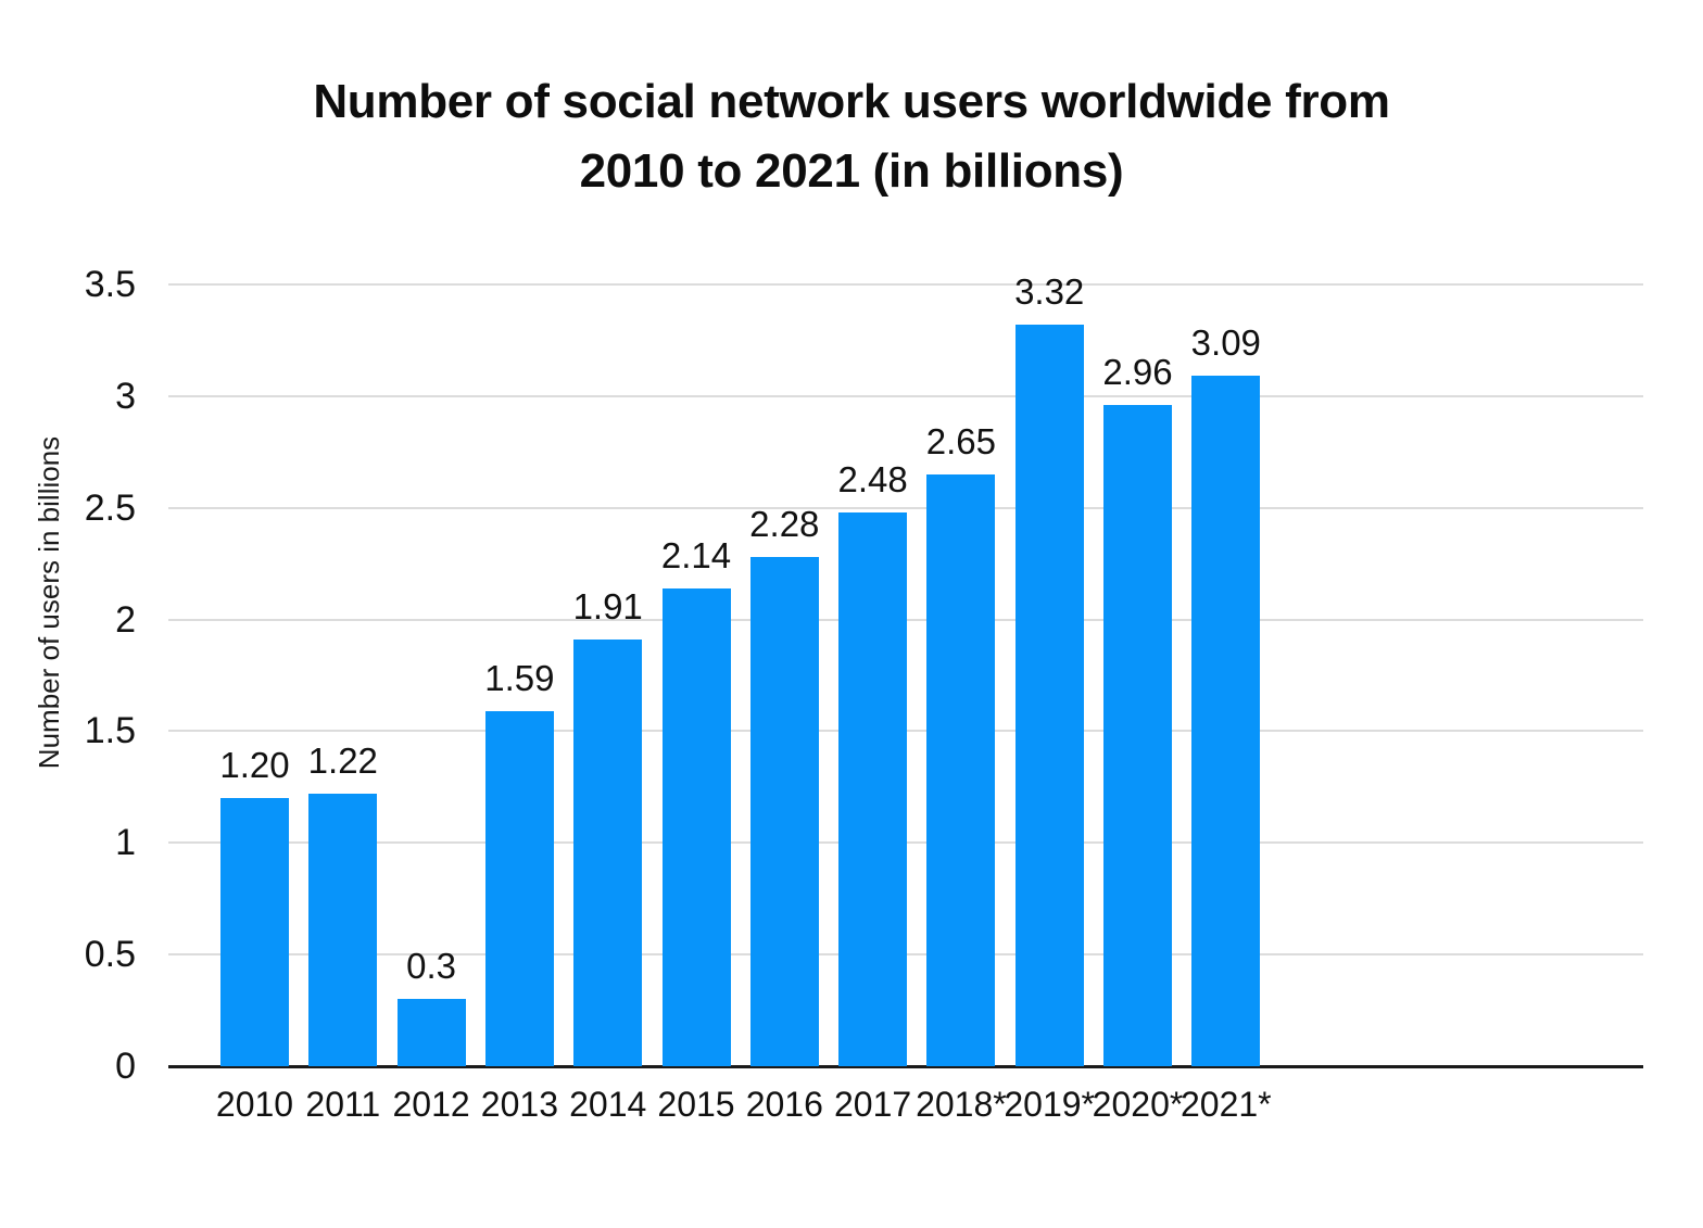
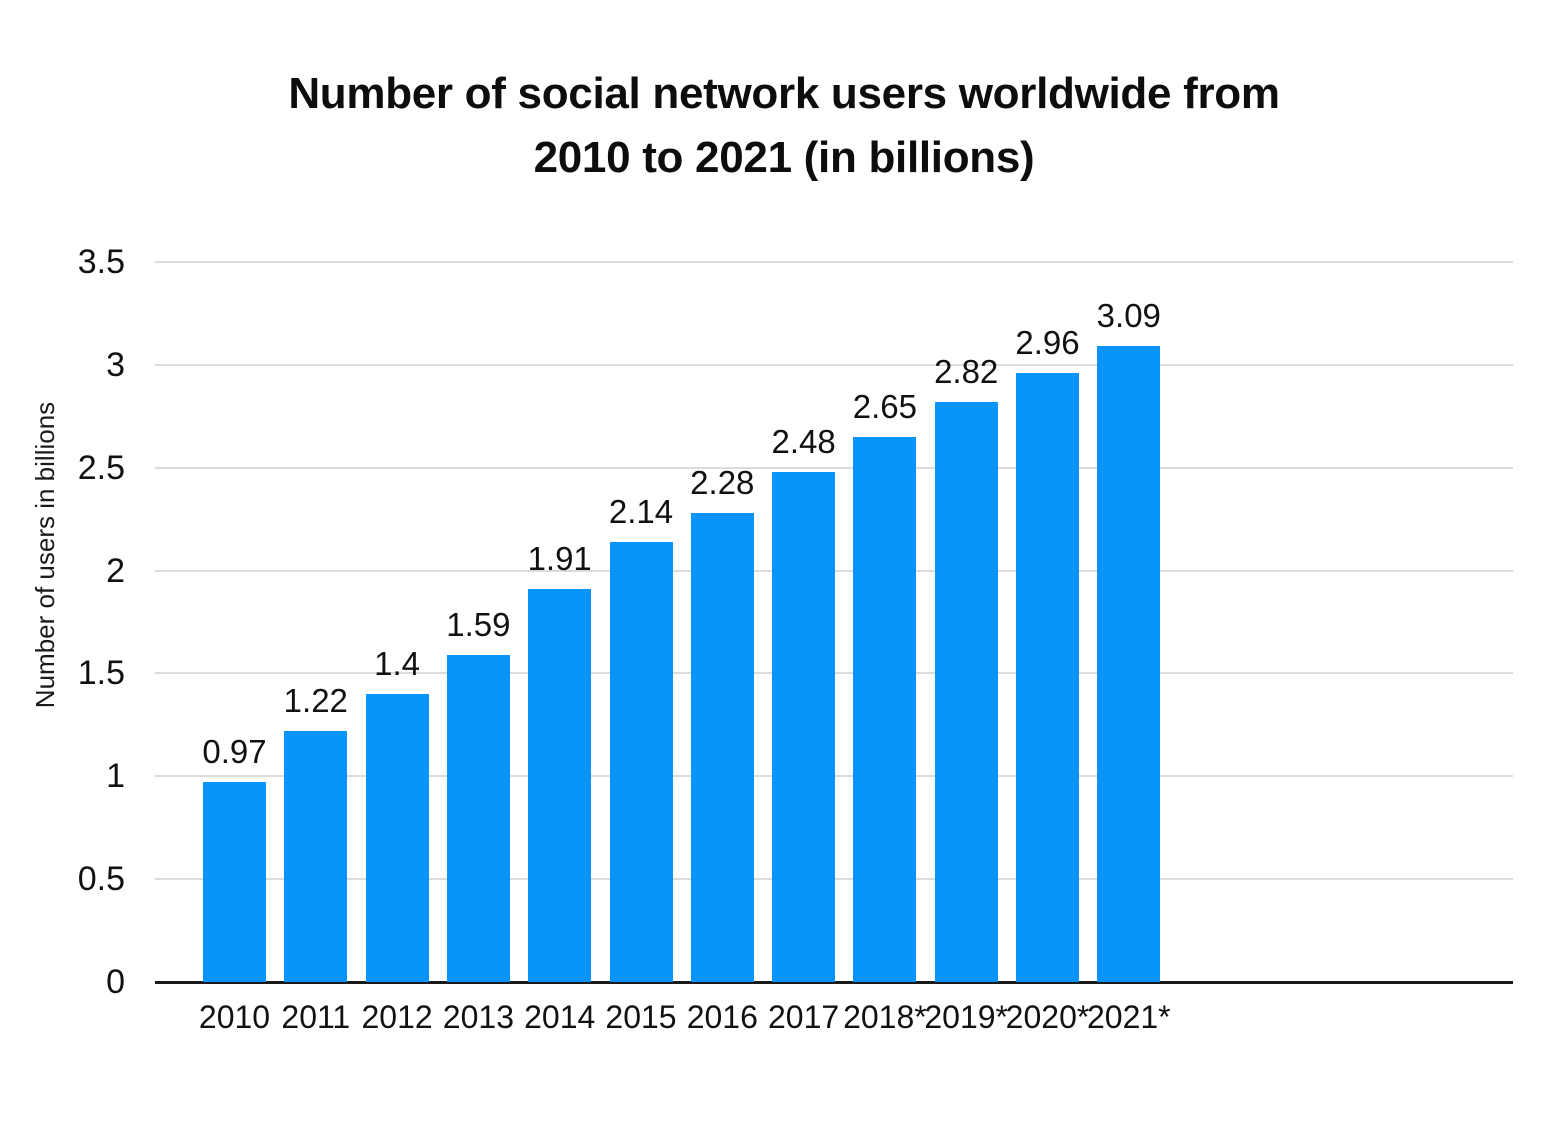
2010: 1.20 -> 0.97
2012: 0.3 -> 1.4
2019*: 3.32 -> 2.82
